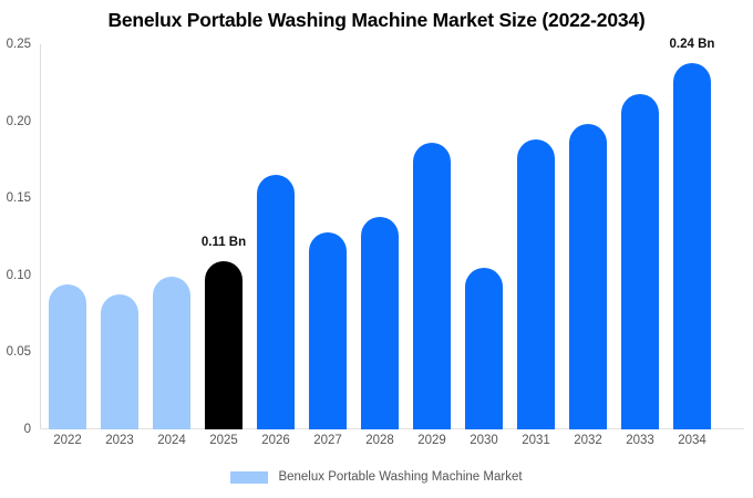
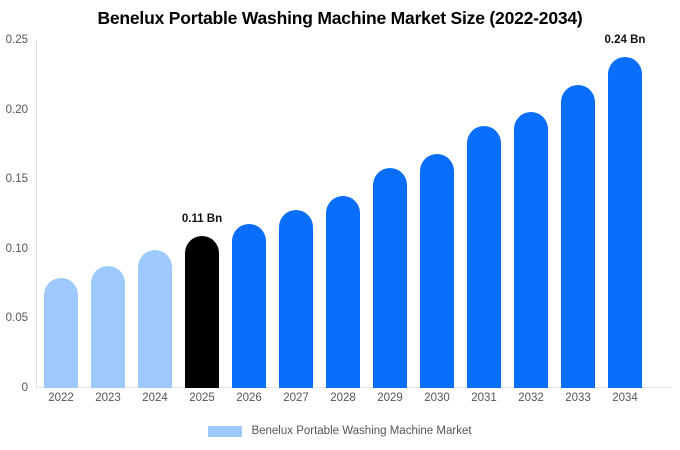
2022: 0.094 -> 0.079
2026: 0.165 -> 0.118
2029: 0.186 -> 0.158
2030: 0.105 -> 0.168
